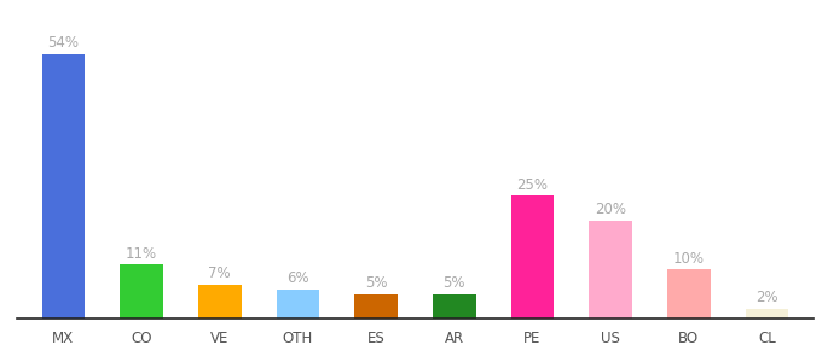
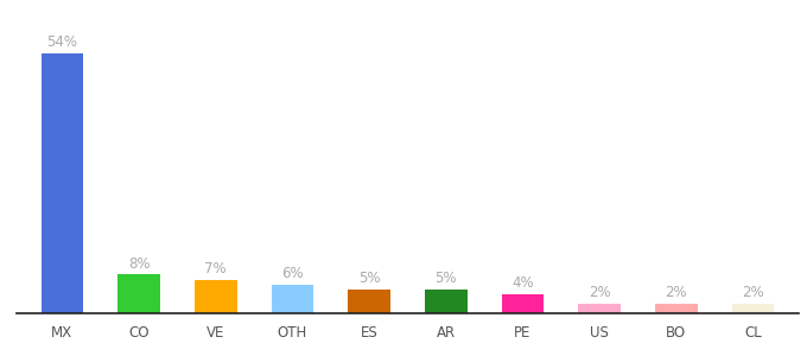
CO: 11% -> 8%
PE: 25% -> 4%
US: 20% -> 2%
BO: 10% -> 2%
